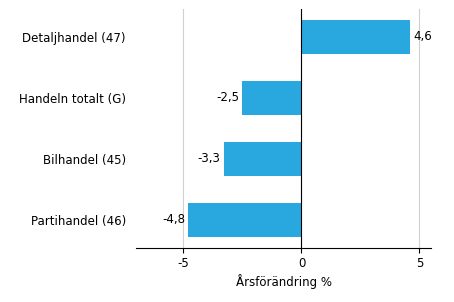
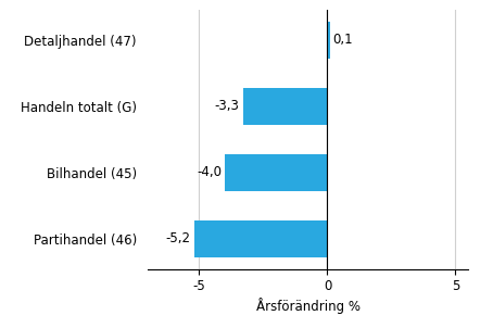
Detaljhandel (47): 4,6 -> 0,1
Handeln totalt (G): -2,5 -> -3,3
Bilhandel (45): -3,3 -> -4,0
Partihandel (46): -4,8 -> -5,2
